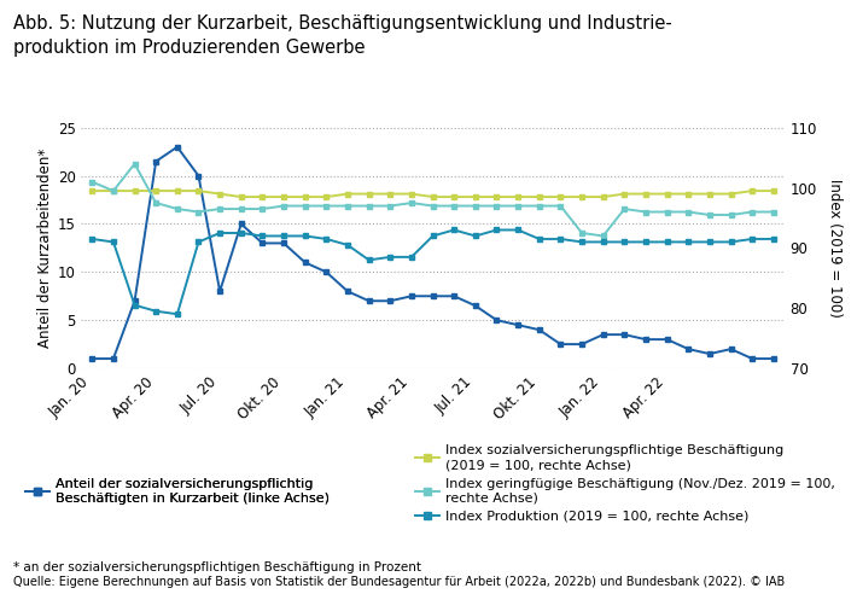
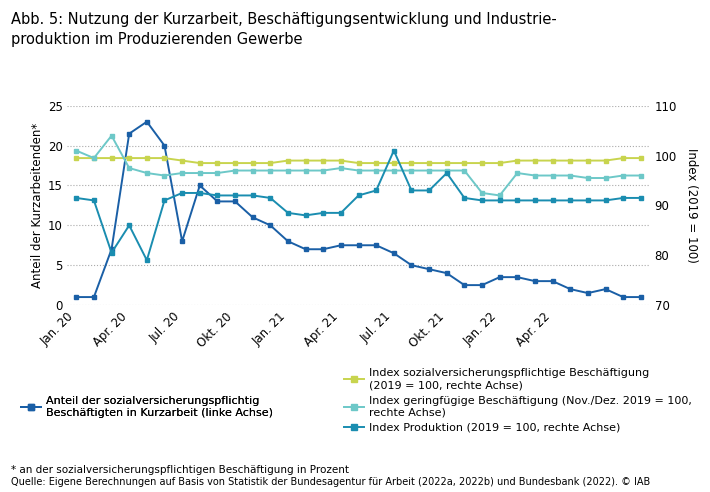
Index Produktion (2019 = 100, rechte Achse)/Apr. 20: 79.5 -> 86.0
Index Produktion (2019 = 100, rechte Achse)/Jan. 21: 90.5 -> 88.5
Index Produktion (2019 = 100, rechte Achse)/Jul. 21: 92.0 -> 101.0
Index Produktion (2019 = 100, rechte Achse)/Okt. 21: 91.5 -> 96.5
